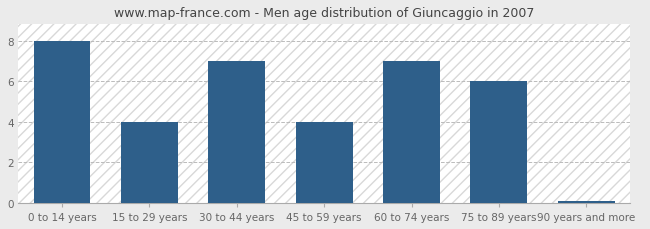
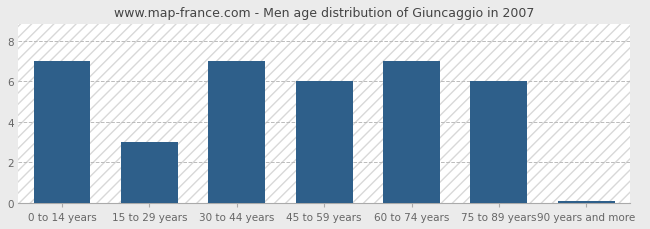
0 to 14 years: 8.0 -> 7.0
15 to 29 years: 4.0 -> 3.0
45 to 59 years: 4.0 -> 6.0
